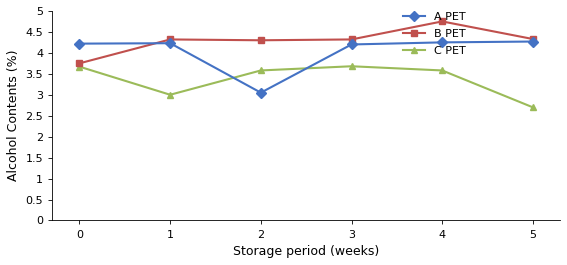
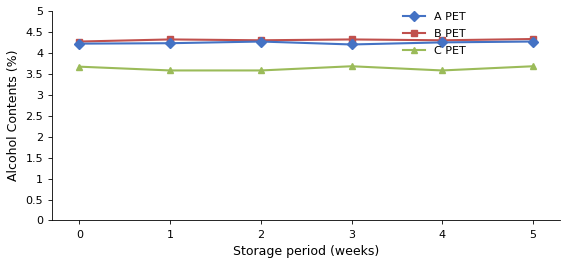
B PET/0: 3.75 -> 4.27
C PET/1: 3.00 -> 3.58
A PET/2: 3.05 -> 4.27
B PET/4: 4.75 -> 4.30
C PET/5: 2.70 -> 3.68
